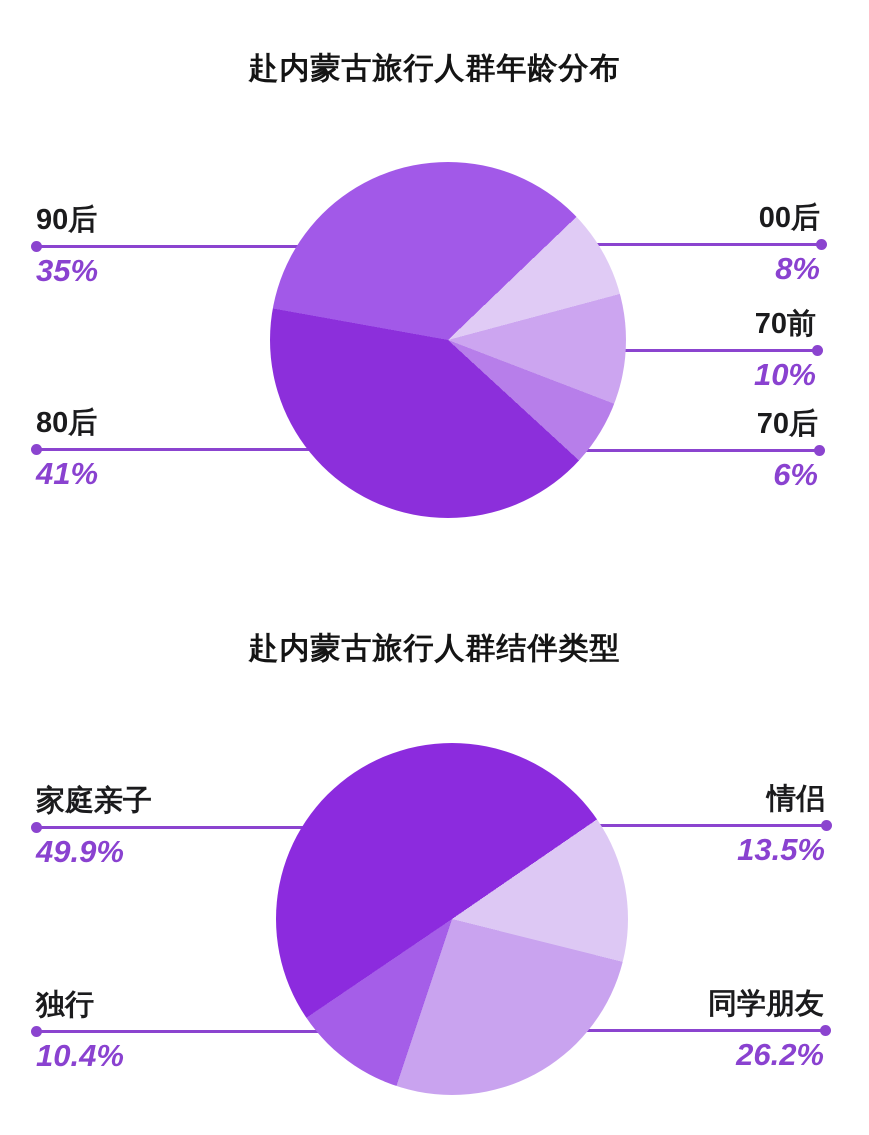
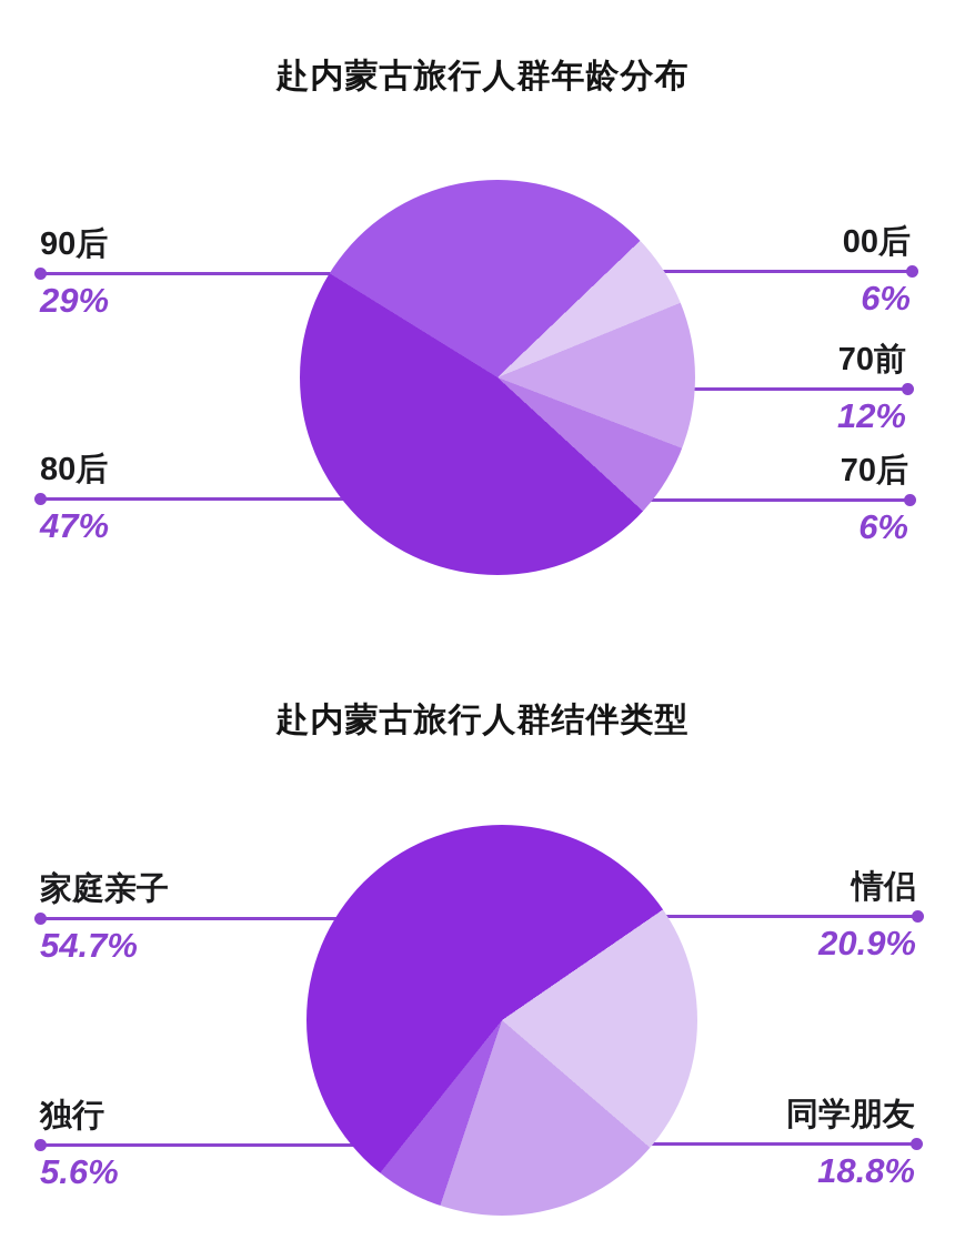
赴内蒙古旅行人群年龄分布/00后: 8% -> 6%
赴内蒙古旅行人群年龄分布/70前: 10% -> 12%
赴内蒙古旅行人群年龄分布/80后: 41% -> 47%
赴内蒙古旅行人群年龄分布/90后: 35% -> 29%
赴内蒙古旅行人群结伴类型/情侣: 13.5% -> 20.9%
赴内蒙古旅行人群结伴类型/同学朋友: 26.2% -> 18.8%
赴内蒙古旅行人群结伴类型/独行: 10.4% -> 5.6%
赴内蒙古旅行人群结伴类型/家庭亲子: 49.9% -> 54.7%
